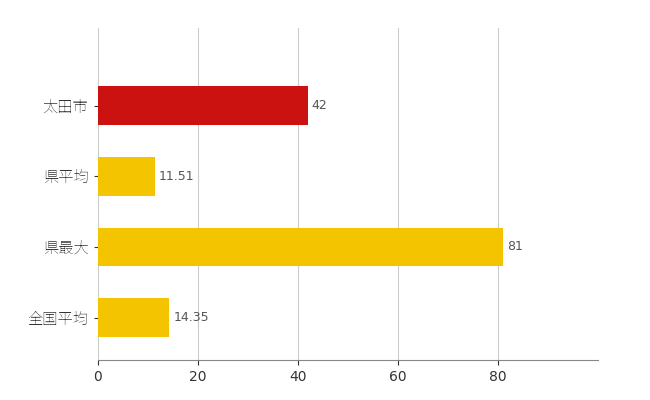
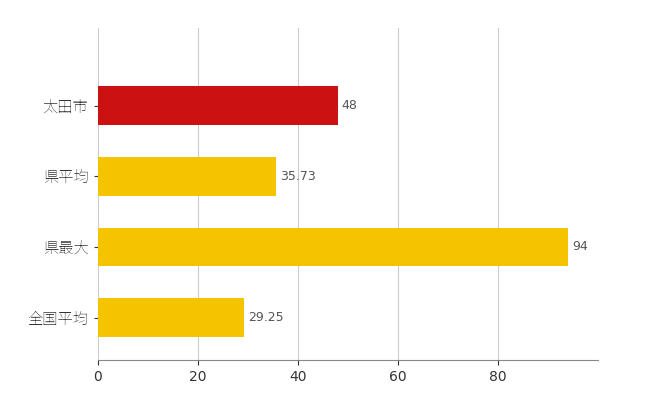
太田市: 42 -> 48
県平均: 11.51 -> 35.73
県最大: 81 -> 94
全国平均: 14.35 -> 29.25
